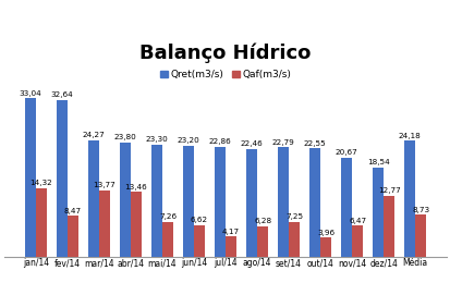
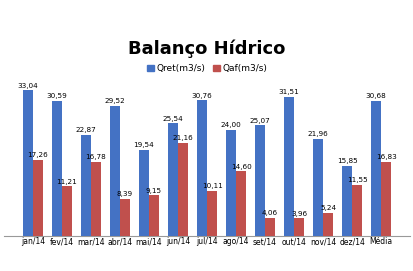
Qaf(m3/s)/jan/14: 14,32 -> 17,26
Qret(m3/s)/fev/14: 32,64 -> 30,59
Qaf(m3/s)/fev/14: 8,47 -> 11,21
Qret(m3/s)/mar/14: 24,27 -> 22,87
Qaf(m3/s)/mar/14: 13,77 -> 16,78
Qret(m3/s)/abr/14: 23,80 -> 29,52
Qaf(m3/s)/abr/14: 13,46 -> 8,39
Qret(m3/s)/mai/14: 23,30 -> 19,54
Qaf(m3/s)/mai/14: 7,26 -> 9,15
Qret(m3/s)/jun/14: 23,20 -> 25,54
Qaf(m3/s)/jun/14: 6,62 -> 21,16
Qret(m3/s)/jul/14: 22,86 -> 30,76
Qaf(m3/s)/jul/14: 4,17 -> 10,11
Qret(m3/s)/ago/14: 22,46 -> 24,00
Qaf(m3/s)/ago/14: 6,28 -> 14,60
Qret(m3/s)/set/14: 22,79 -> 25,07
Qaf(m3/s)/set/14: 7,25 -> 4,06
Qret(m3/s)/out/14: 22,55 -> 31,51
Qret(m3/s)/nov/14: 20,67 -> 21,96
Qaf(m3/s)/nov/14: 6,47 -> 5,24
Qret(m3/s)/dez/14: 18,54 -> 15,85
Qaf(m3/s)/dez/14: 12,77 -> 11,55
Qret(m3/s)/Média: 24,18 -> 30,68
Qaf(m3/s)/Média: 8,73 -> 16,83
